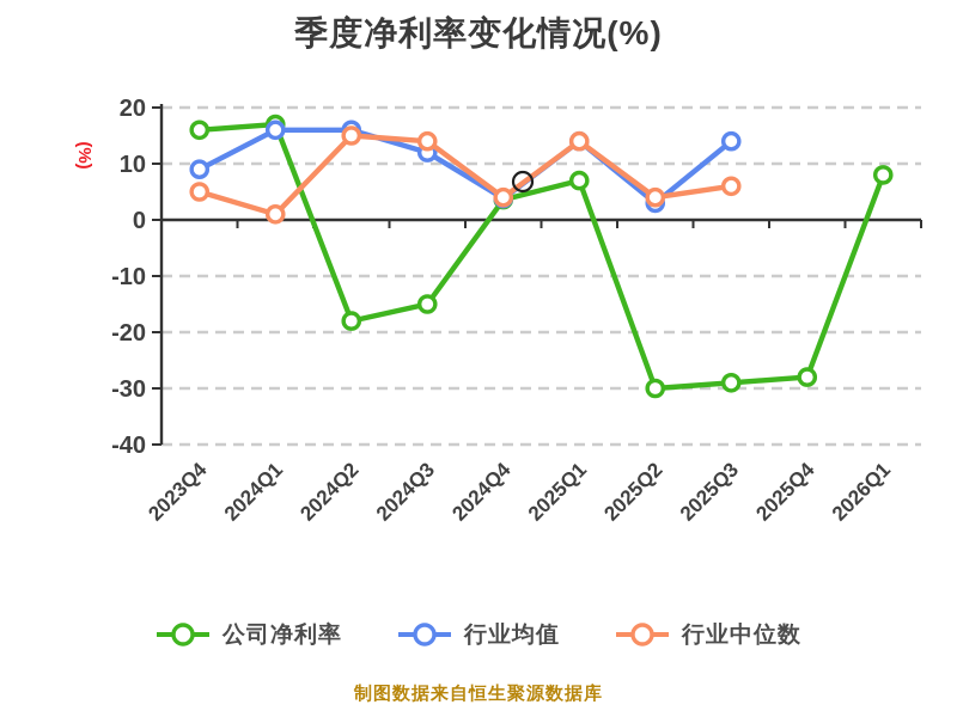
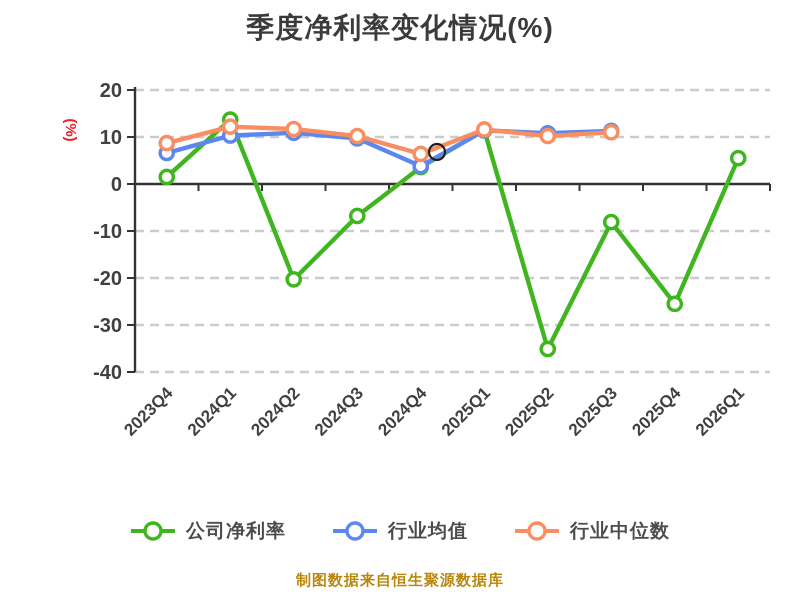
公司净利率/2023Q4: 16 -> 2
行业均值/2023Q4: 9 -> 7
行业中位数/2023Q4: 5 -> 9
公司净利率/2024Q1: 17 -> 14
行业均值/2024Q1: 16 -> 10
行业中位数/2024Q1: 1 -> 12
公司净利率/2024Q2: -18 -> -20
行业均值/2024Q2: 16 -> 11
行业中位数/2024Q2: 15 -> 12
公司净利率/2024Q3: -15 -> -7
行业均值/2024Q3: 12 -> 10
行业中位数/2024Q3: 14 -> 10
行业中位数/2024Q4: 4 -> 6
公司净利率/2025Q1: 7 -> 11
行业均值/2025Q1: 14 -> 11
行业中位数/2025Q1: 14 -> 12
公司净利率/2025Q2: -30 -> -35
行业均值/2025Q2: 3 -> 11
行业中位数/2025Q2: 4 -> 10
公司净利率/2025Q3: -29 -> -8
行业均值/2025Q3: 14 -> 11
行业中位数/2025Q3: 6 -> 11
公司净利率/2025Q4: -28 -> -26
公司净利率/2026Q1: 8 -> 6
